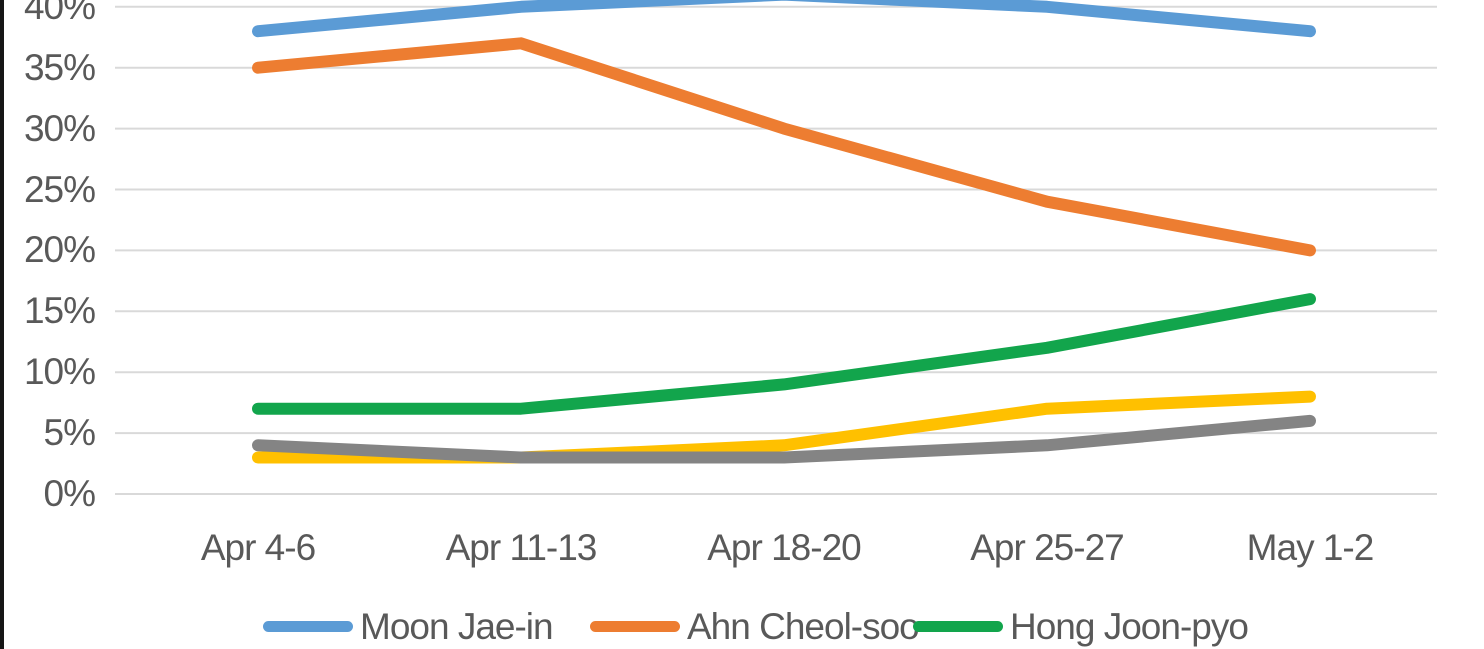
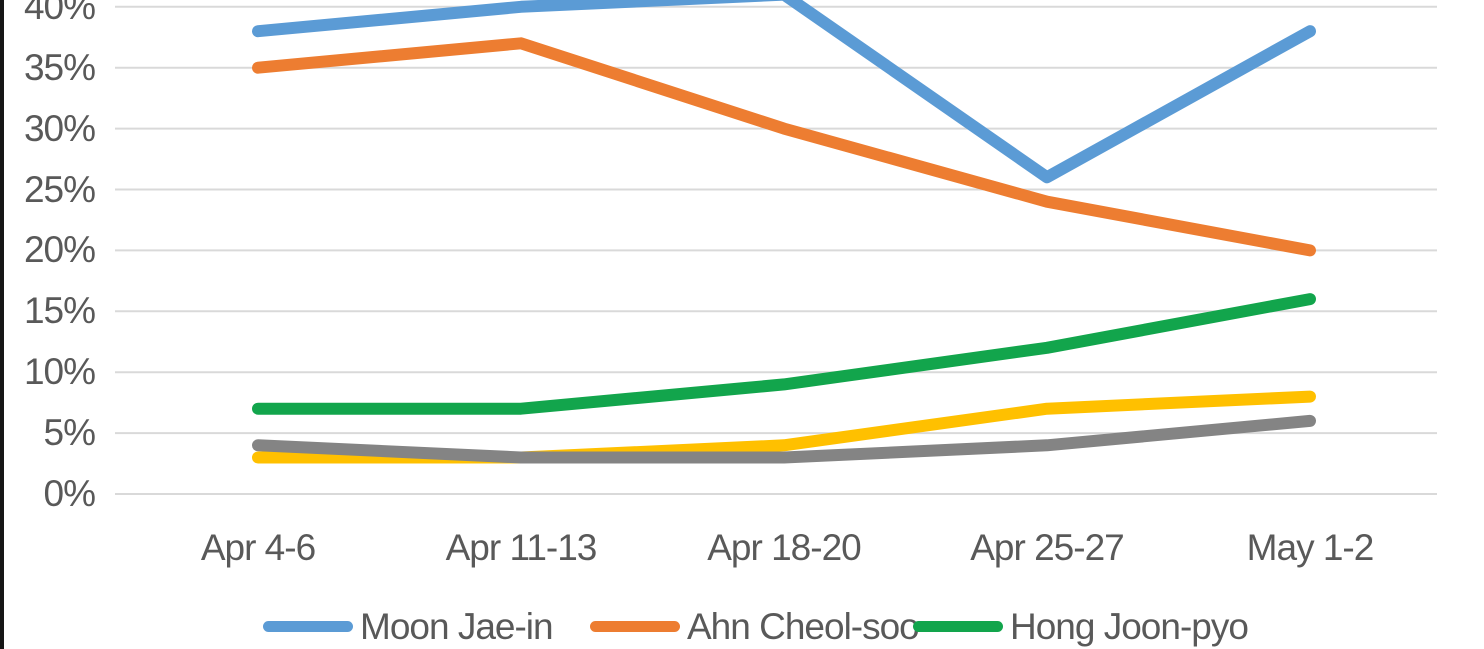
Moon Jae-in/Apr 25-27: 40% -> 26%
